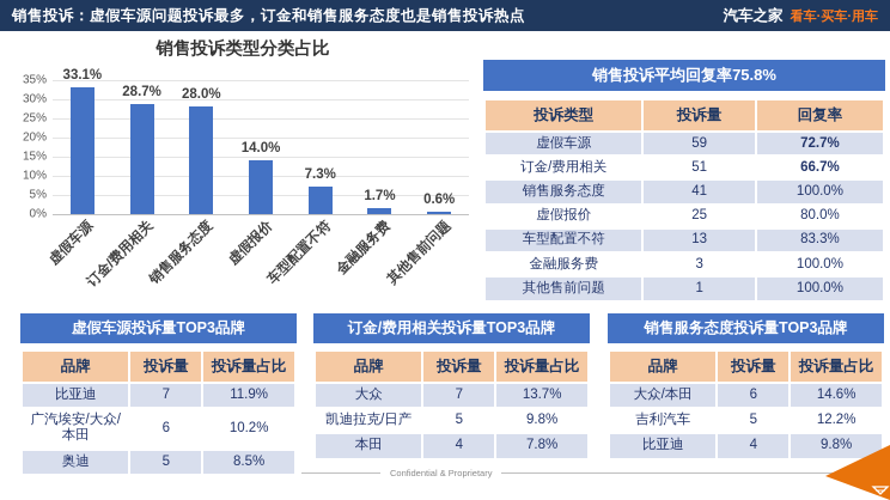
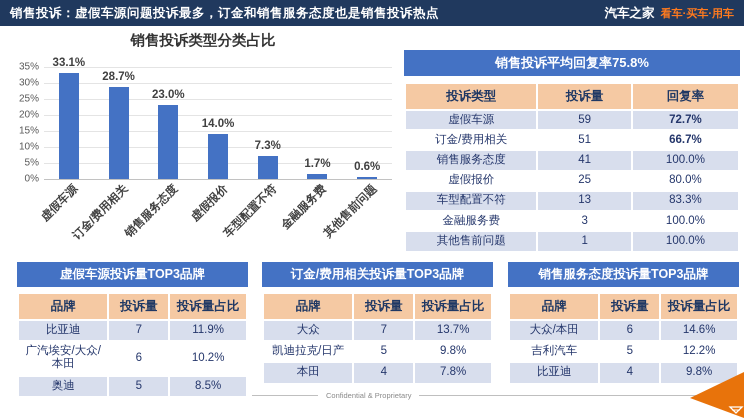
销售服务态度: 28.0% -> 23.0%
